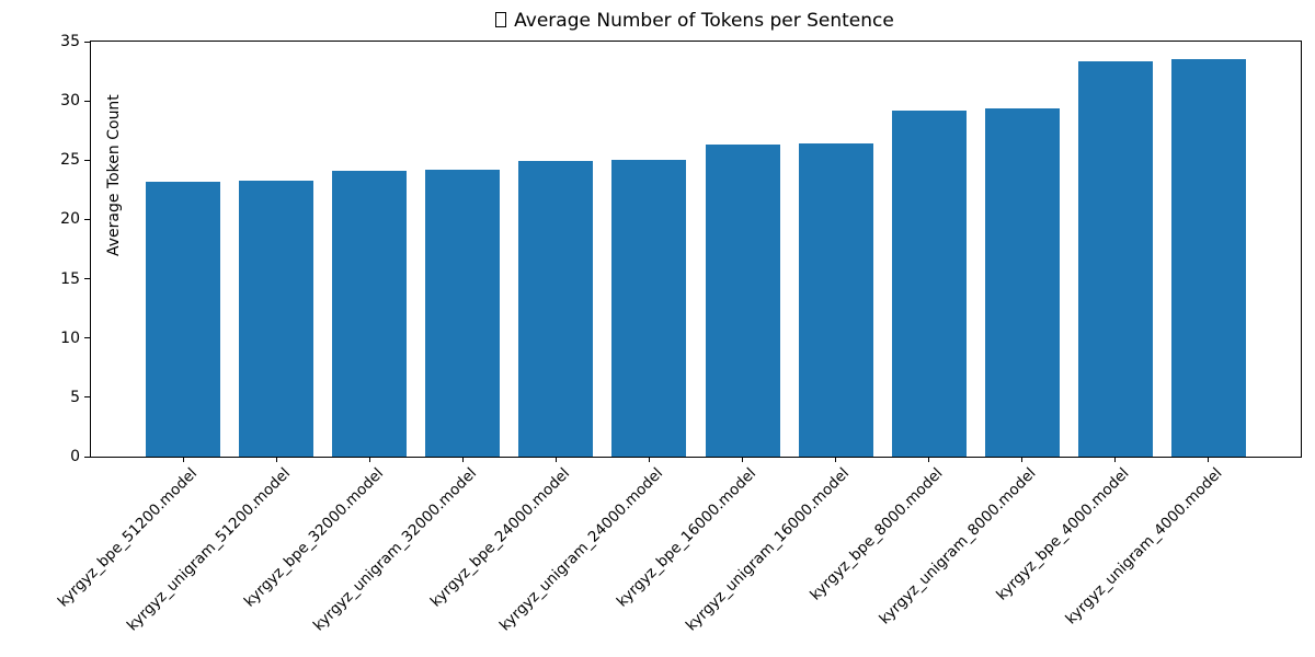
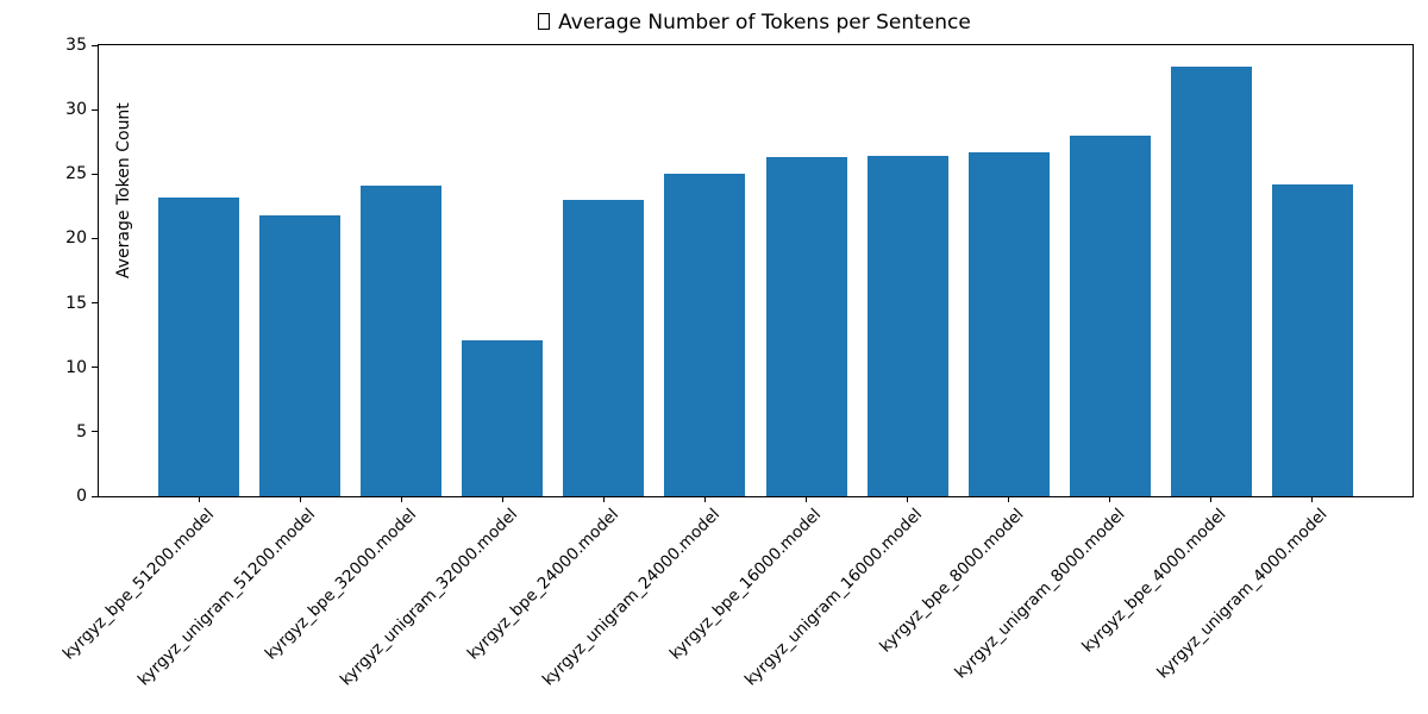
kyrgyz_unigram_51200.model: 23.3 -> 21.8
kyrgyz_unigram_32000.model: 24.2 -> 12.1
kyrgyz_bpe_24000.model: 24.9 -> 23.0
kyrgyz_bpe_8000.model: 29.2 -> 26.7
kyrgyz_unigram_8000.model: 29.4 -> 28.0
kyrgyz_unigram_4000.model: 33.5 -> 24.2
